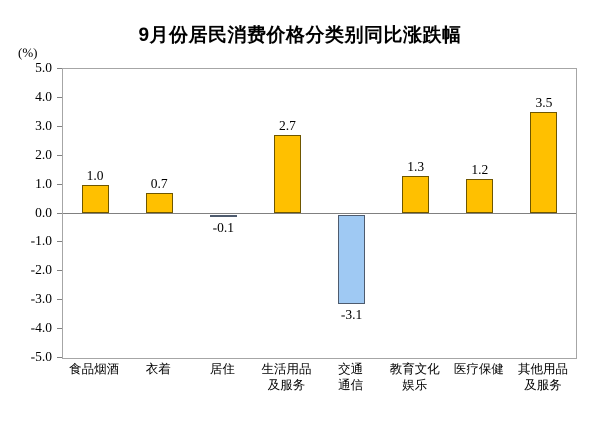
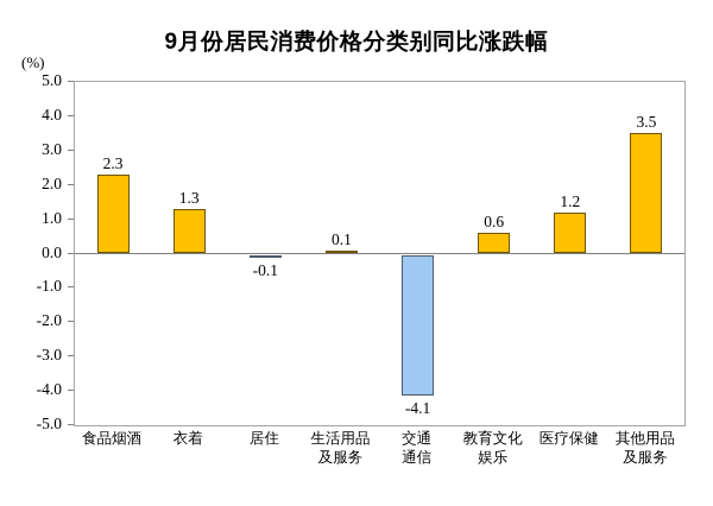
食品烟酒: 1.0 -> 2.3
衣着: 0.7 -> 1.3
生活用品及服务: 2.7 -> 0.1
交通通信: -3.1 -> -4.1
教育文化娱乐: 1.3 -> 0.6
